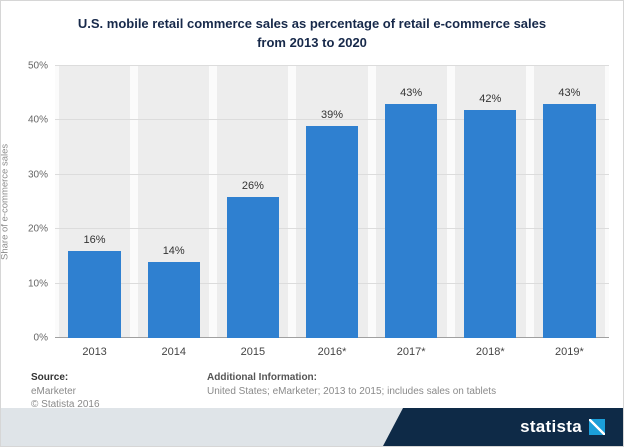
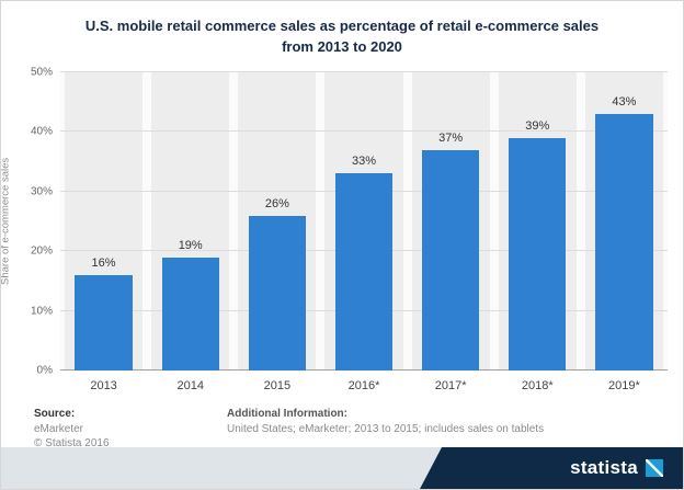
2014: 14% -> 19%
2016*: 39% -> 33%
2017*: 43% -> 37%
2018*: 42% -> 39%
